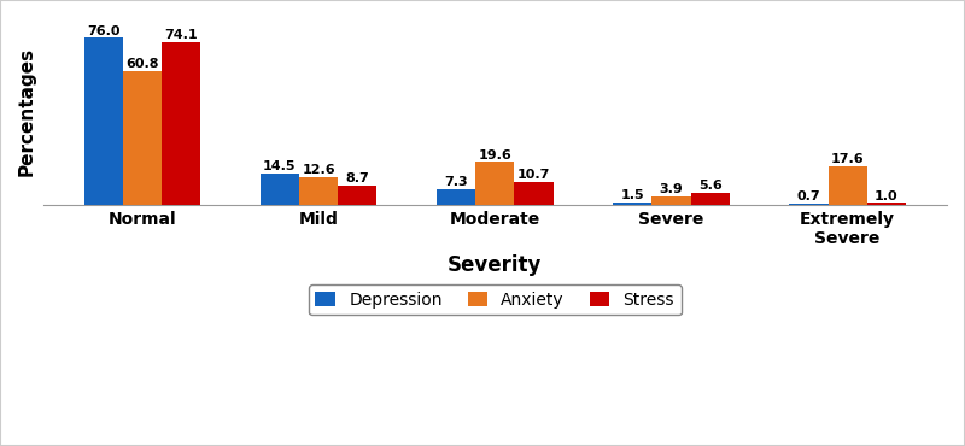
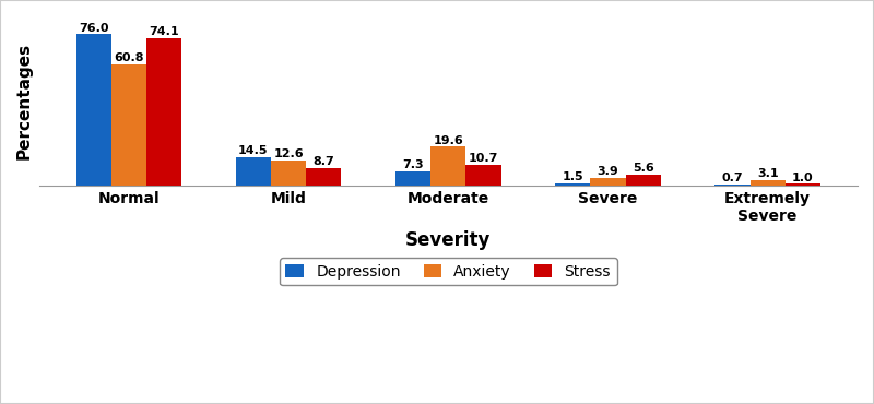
Anxiety/Extremely Severe: 17.6 -> 3.1
